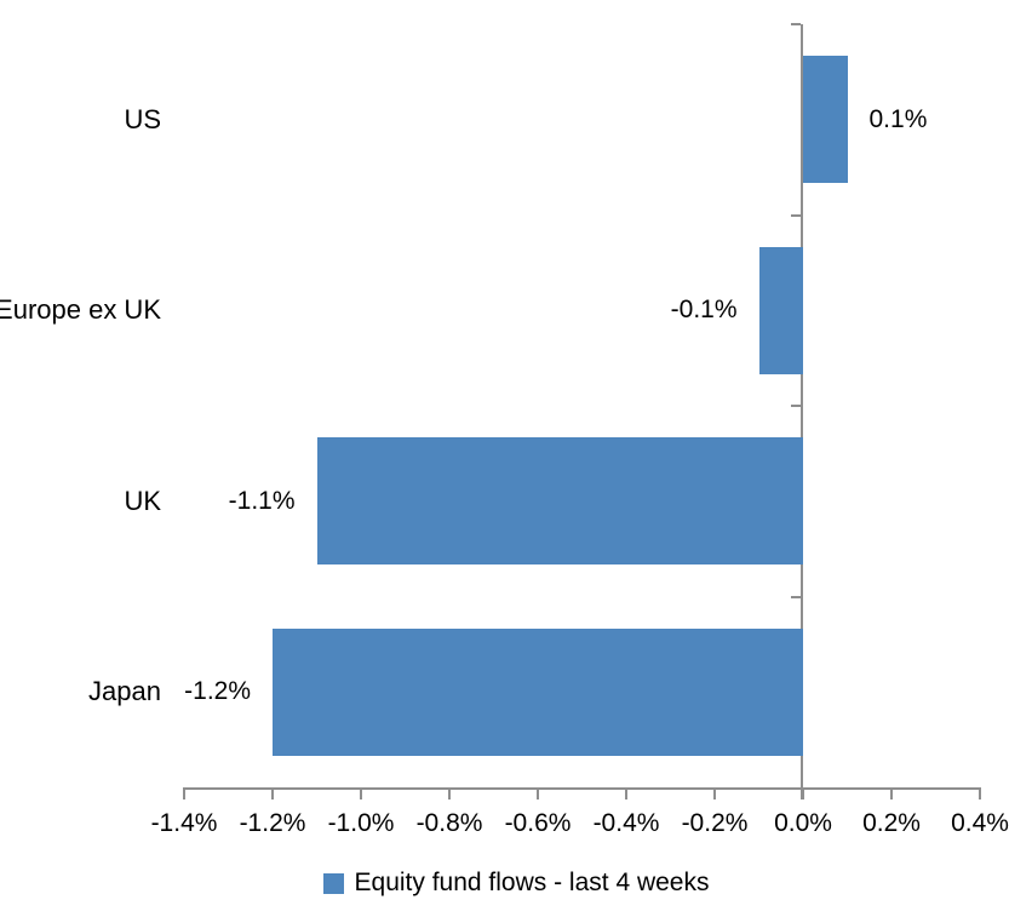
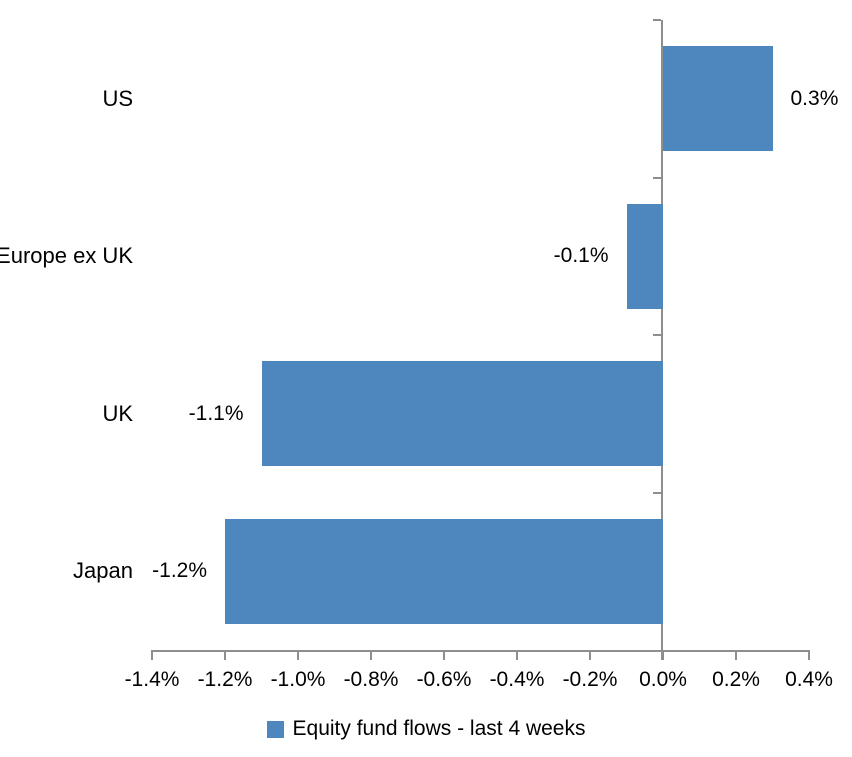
US: 0.1% -> 0.3%
